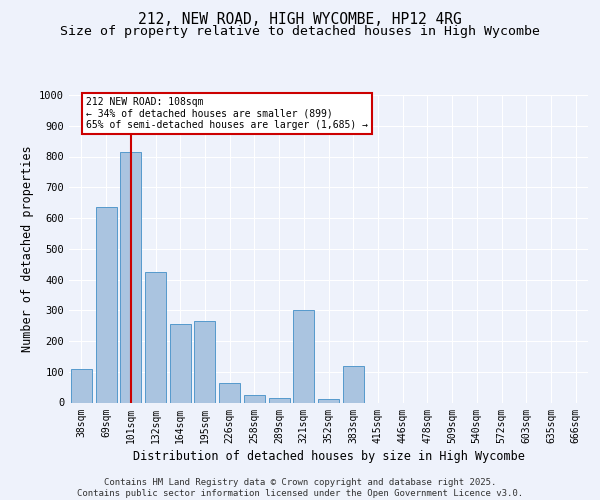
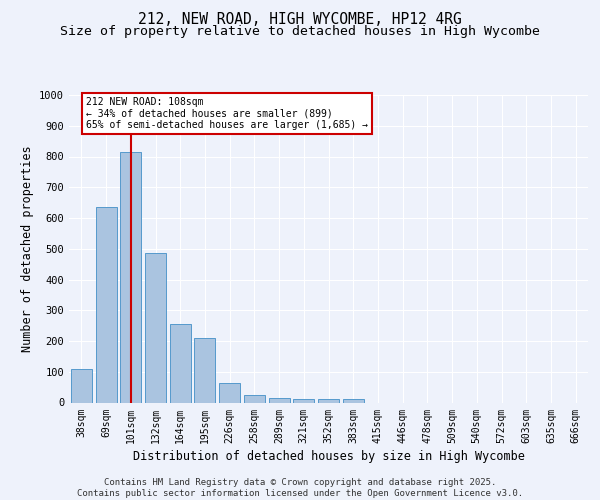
132sqm: 425 -> 485
195sqm: 265 -> 210
321sqm: 300 -> 10
383sqm: 120 -> 10
